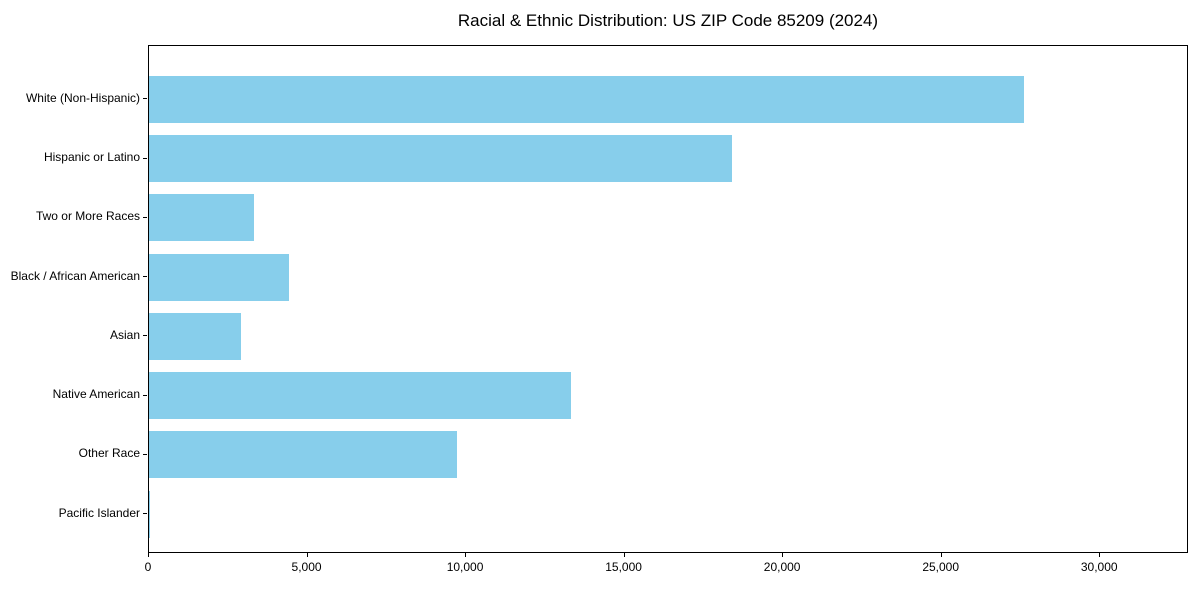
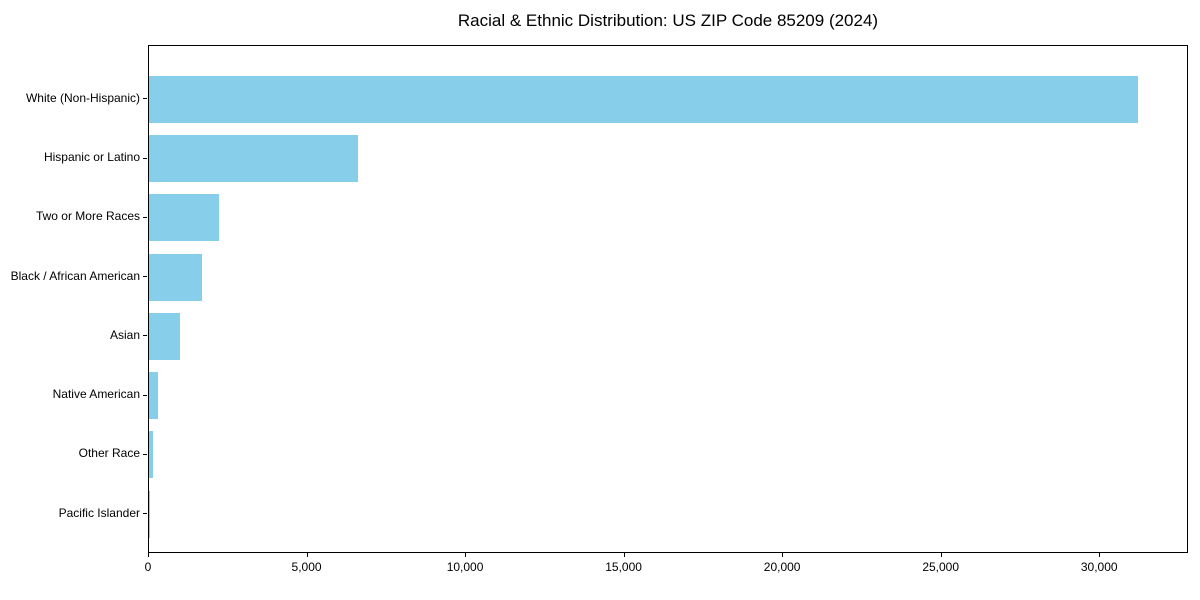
White (Non-Hispanic): 27600 -> 31200
Hispanic or Latino: 18400 -> 6600
Two or More Races: 3300 -> 2200
Black / African American: 4400 -> 1700
Asian: 2900 -> 1000
Native American: 13300 -> 300
Other Race: 9700 -> 100
